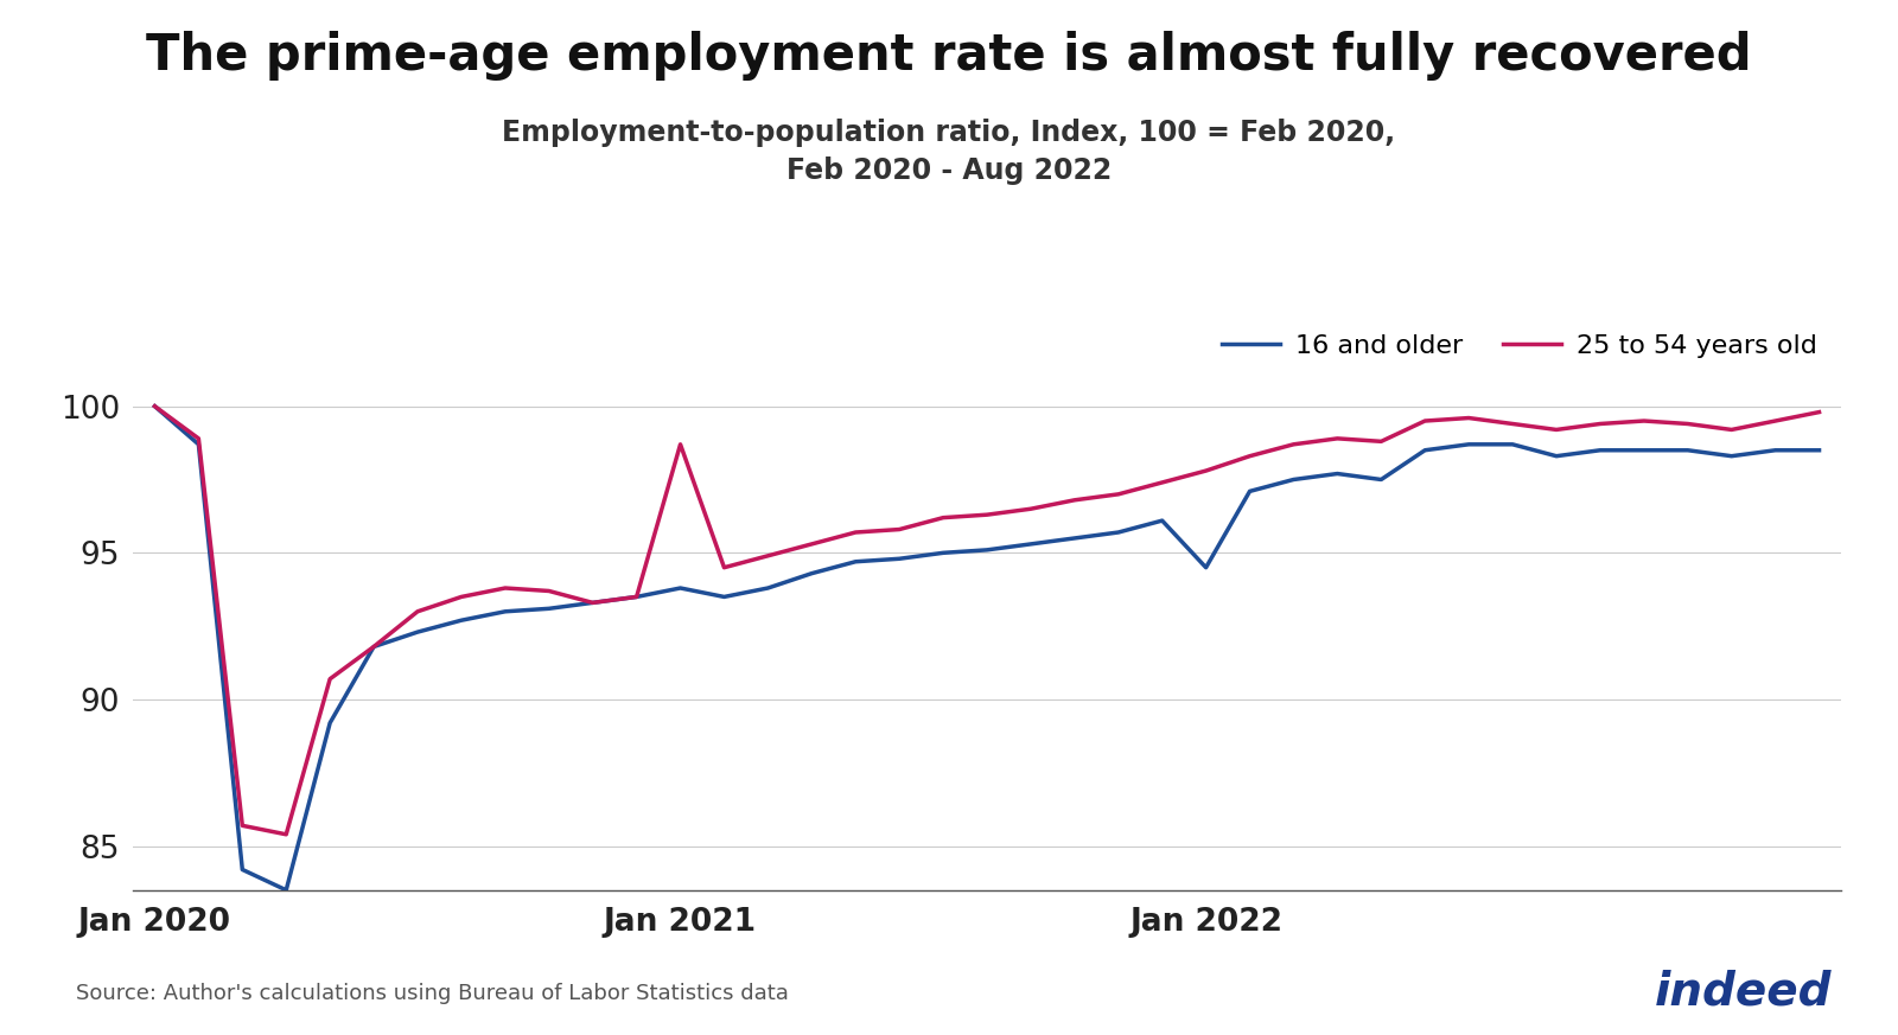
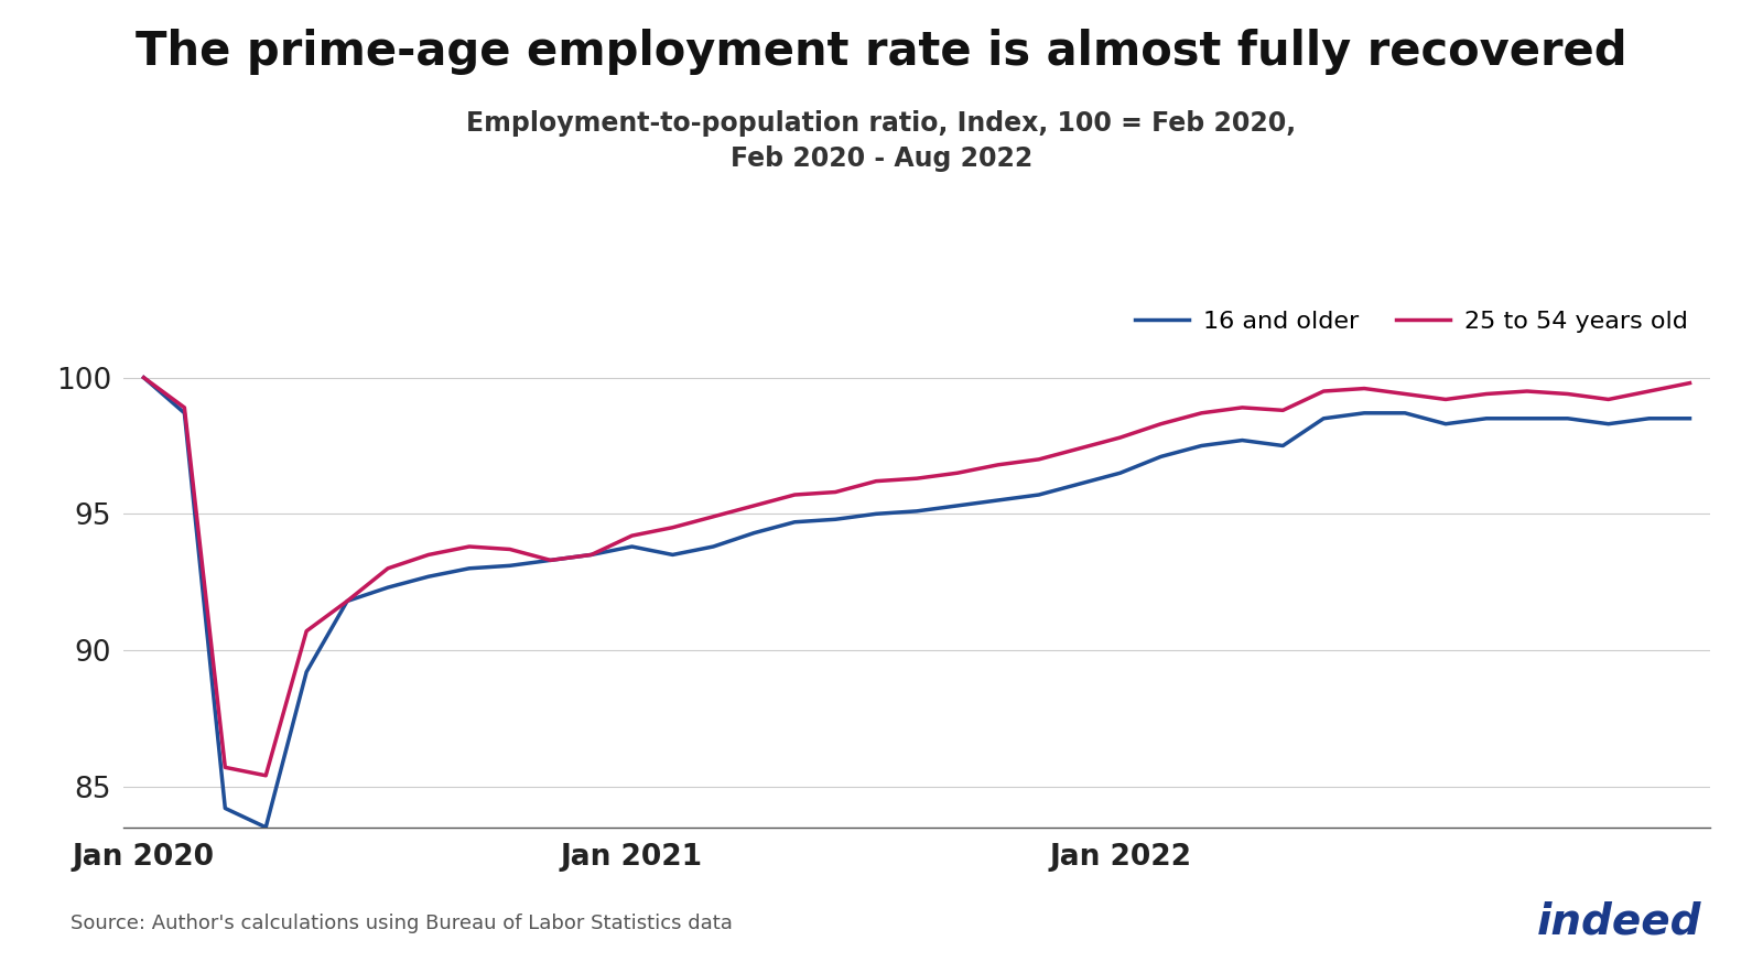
25 to 54 years old/Jan 2021: 98.7 -> 94.2
16 and older/Jan 2022: 94.5 -> 96.5
